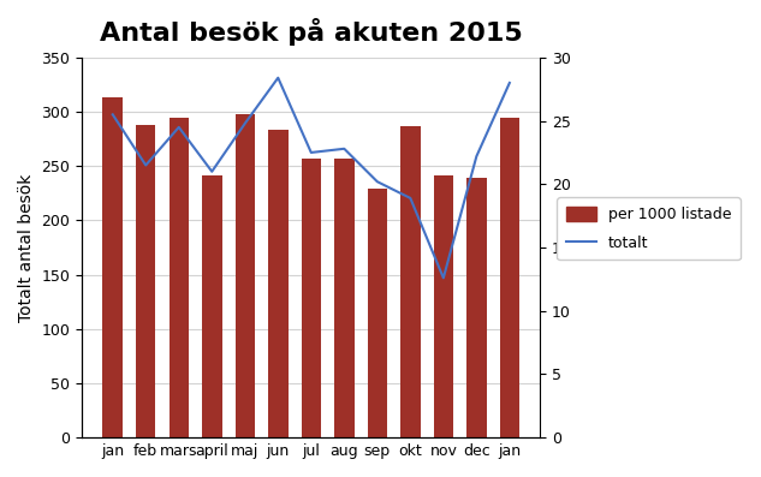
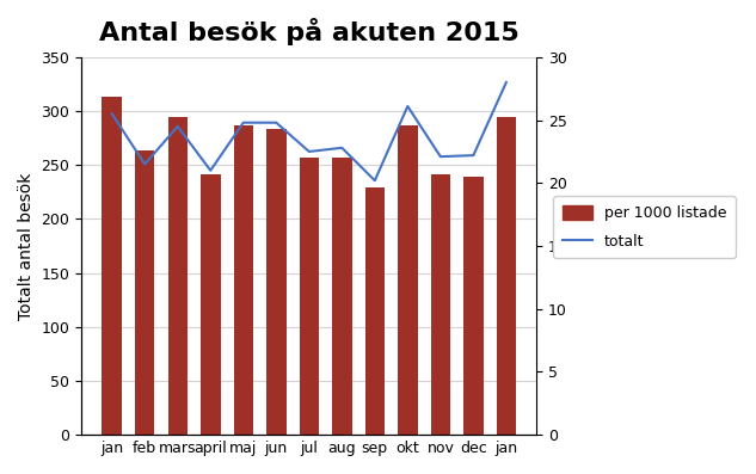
per 1000 listade/feb: 288 -> 263
per 1000 listade/maj: 298 -> 287
totalt/jun: 28.4 -> 24.8
totalt/okt: 18.9 -> 26.1
totalt/nov: 12.6 -> 22.1
